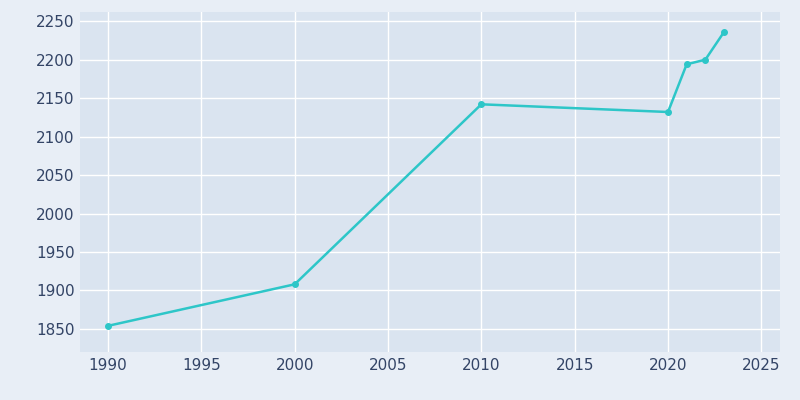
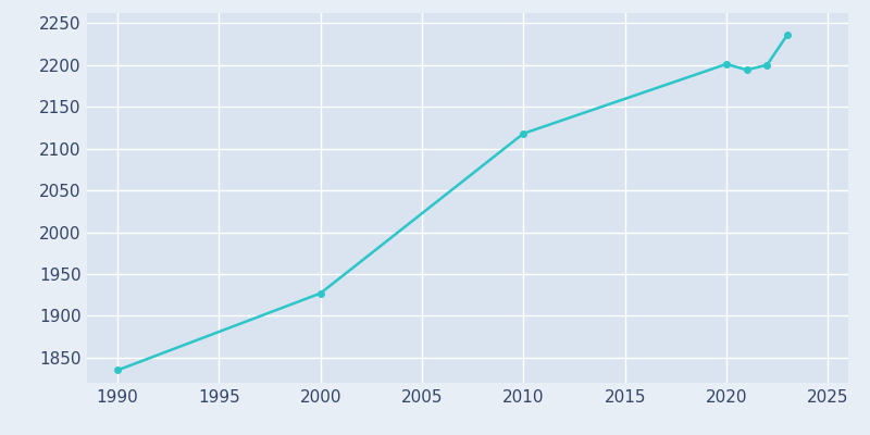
1990: 1854 -> 1835
2000: 1908 -> 1927
2010: 2142 -> 2118
2020: 2132 -> 2201
